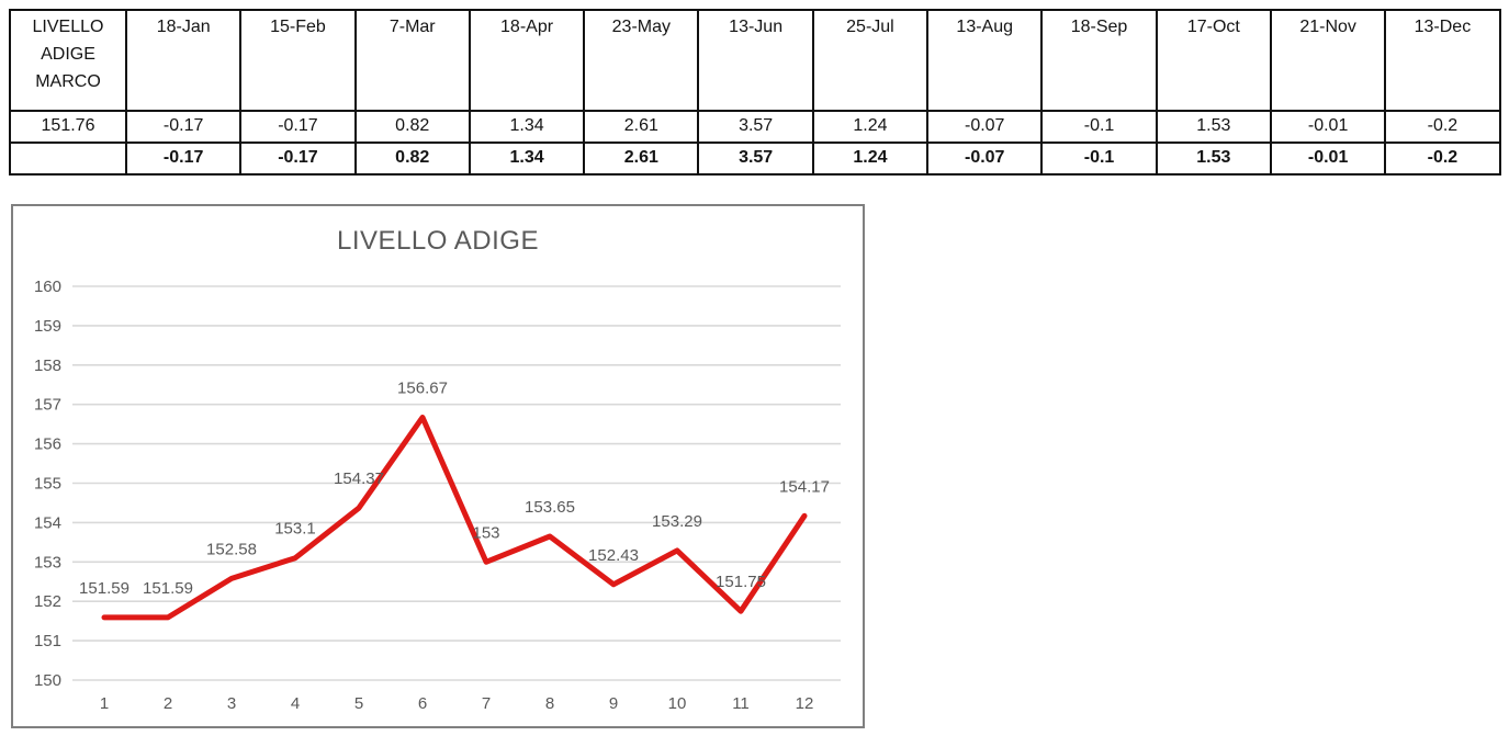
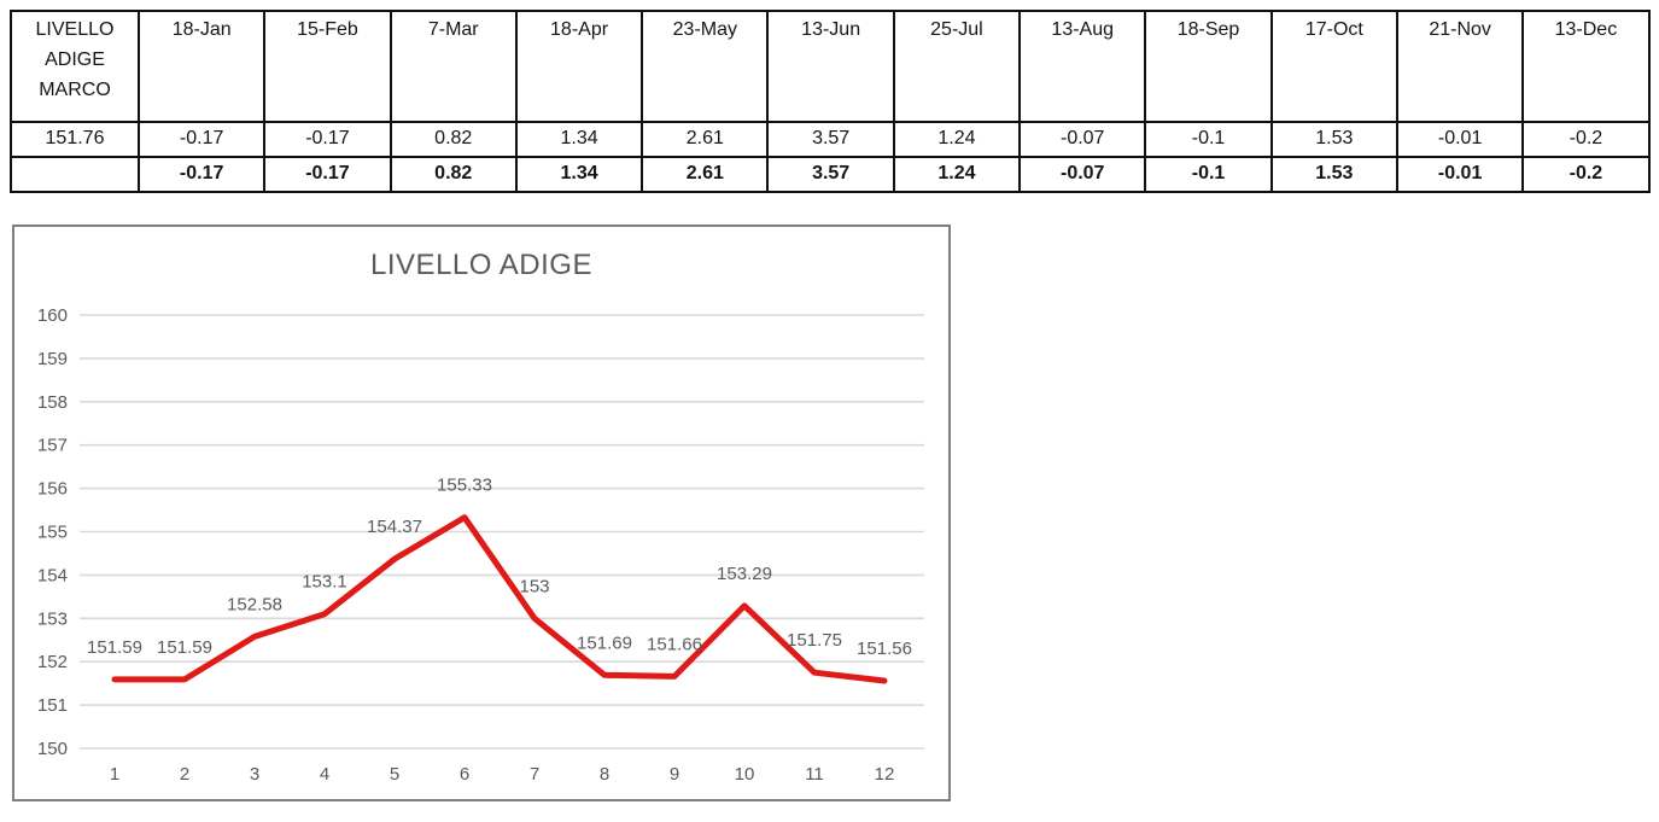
6: 156.67 -> 155.33
8: 153.65 -> 151.69
9: 152.43 -> 151.66
12: 154.17 -> 151.56
